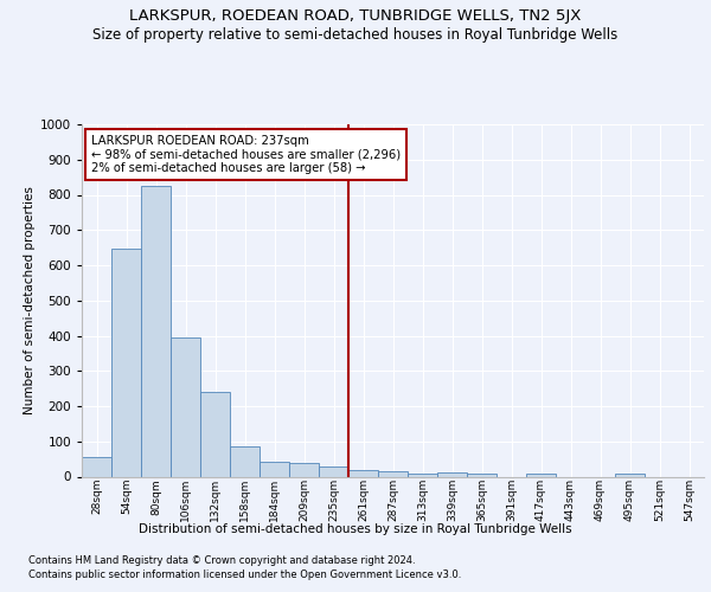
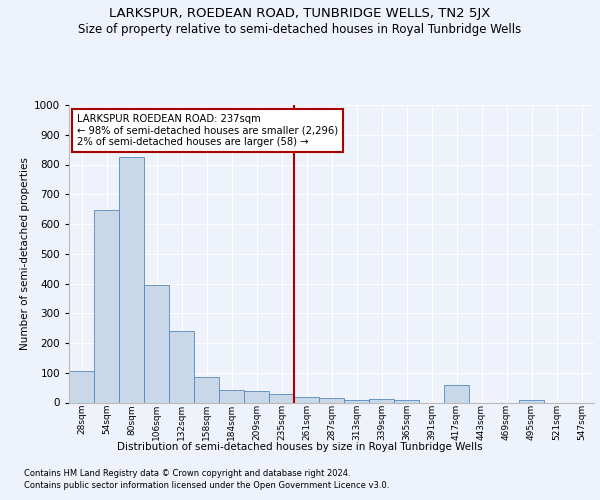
28sqm: 55 -> 105
417sqm: 8 -> 60
